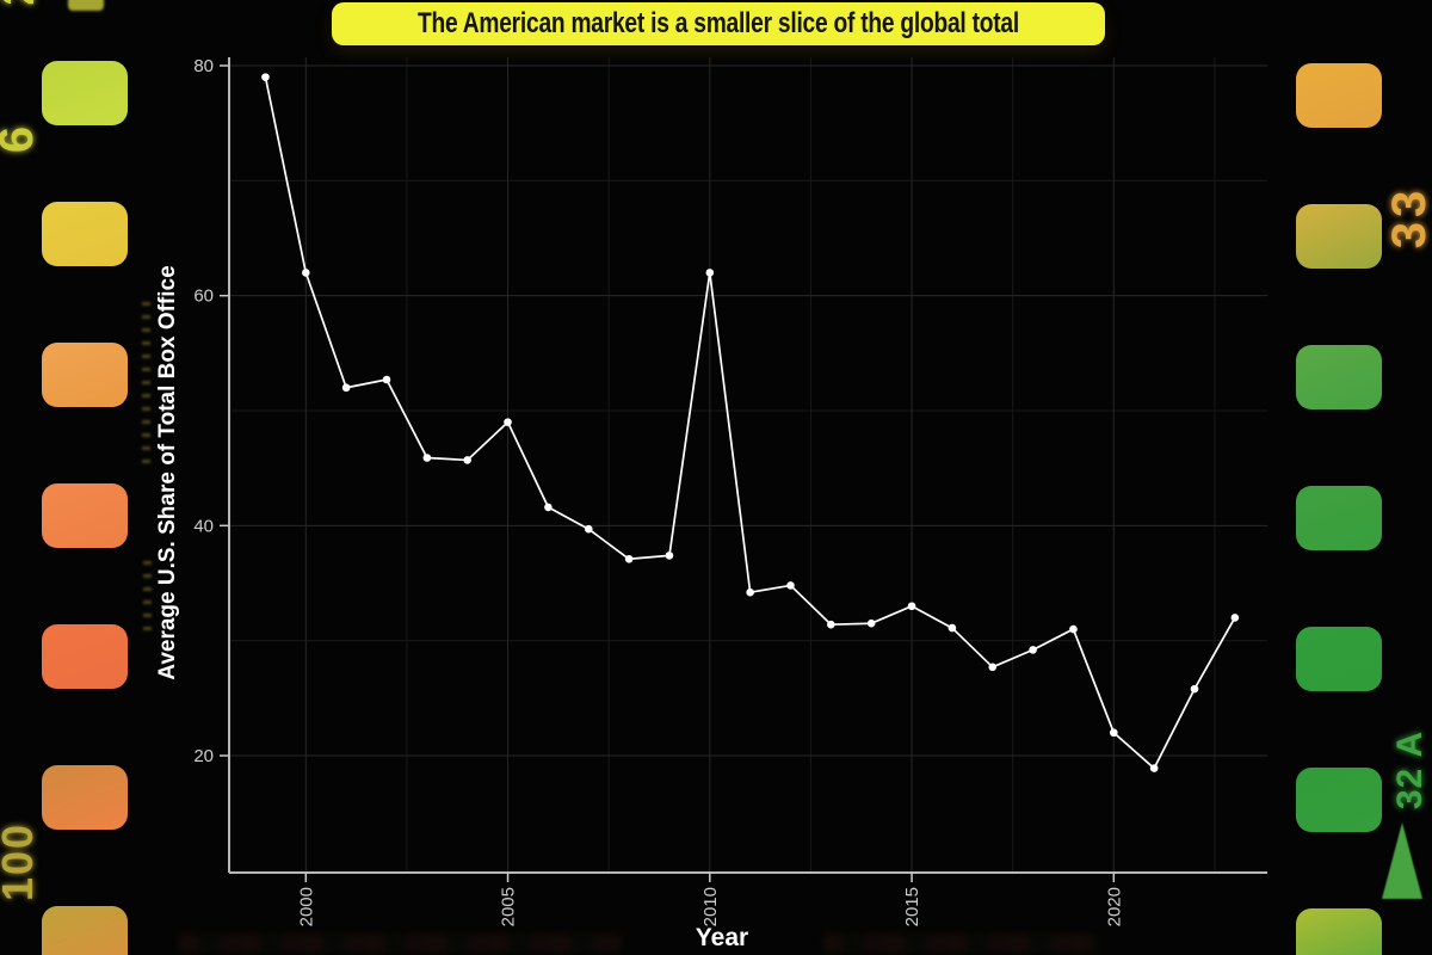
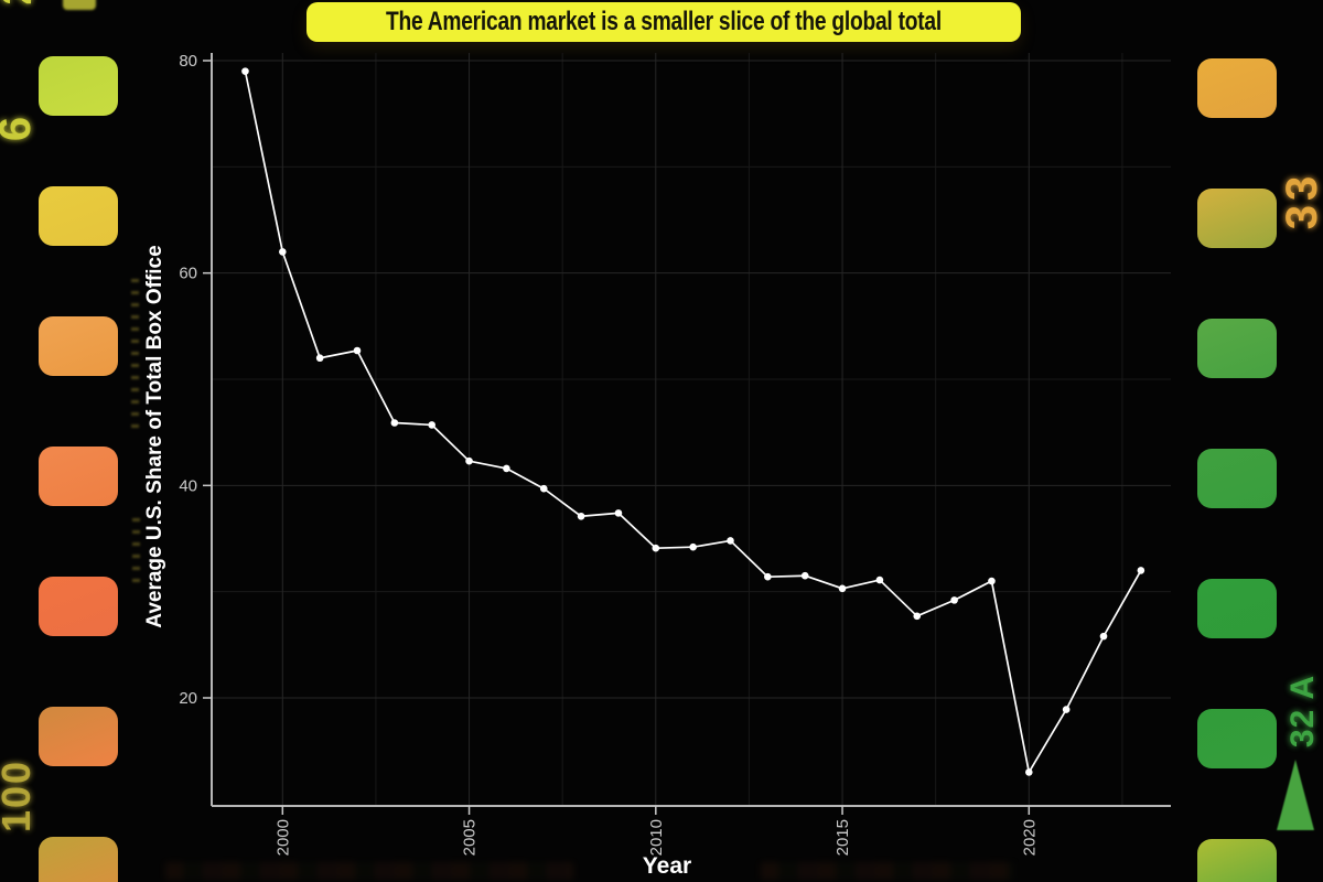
2005: 49 -> 42
2010: 62 -> 34
2015: 33 -> 30
2020: 22 -> 13
